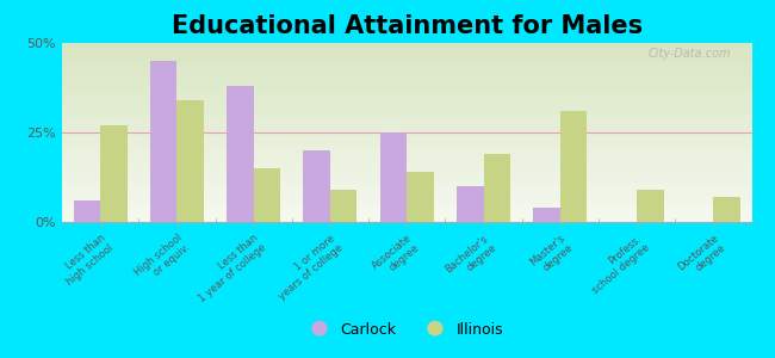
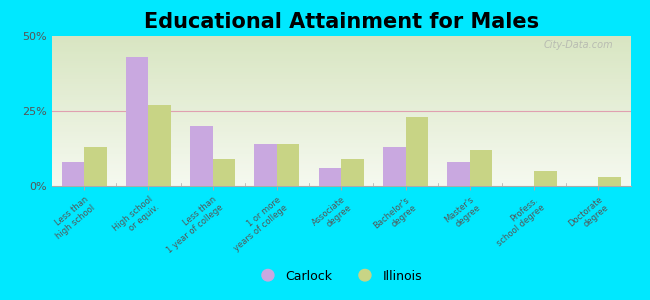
Carlock/Less than high school: 6% -> 8%
Illinois/Less than high school: 27% -> 13%
Carlock/High school or equiv.: 45% -> 43%
Illinois/High school or equiv.: 34% -> 27%
Carlock/Less than 1 year of college: 38% -> 20%
Illinois/Less than 1 year of college: 15% -> 9%
Carlock/1 or more years of college: 20% -> 14%
Illinois/1 or more years of college: 9% -> 14%
Carlock/Associate degree: 25% -> 6%
Illinois/Associate degree: 14% -> 9%
Carlock/Bachelor's degree: 10% -> 13%
Illinois/Bachelor's degree: 19% -> 23%
Carlock/Master's degree: 4% -> 8%
Illinois/Master's degree: 31% -> 12%
Illinois/Profess. school degree: 9% -> 5%
Illinois/Doctorate degree: 7% -> 3%
